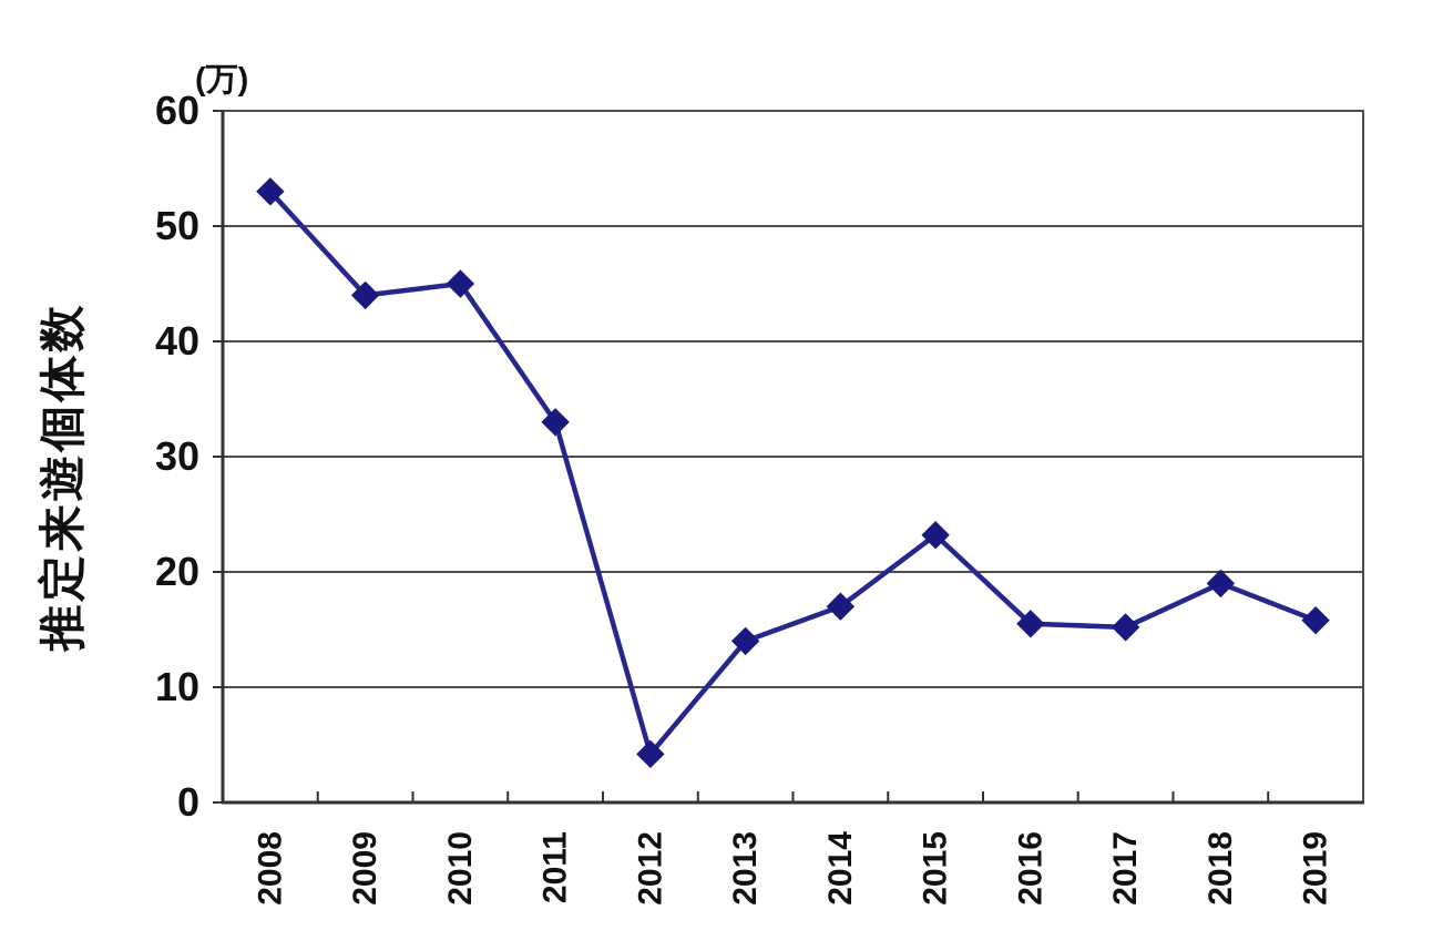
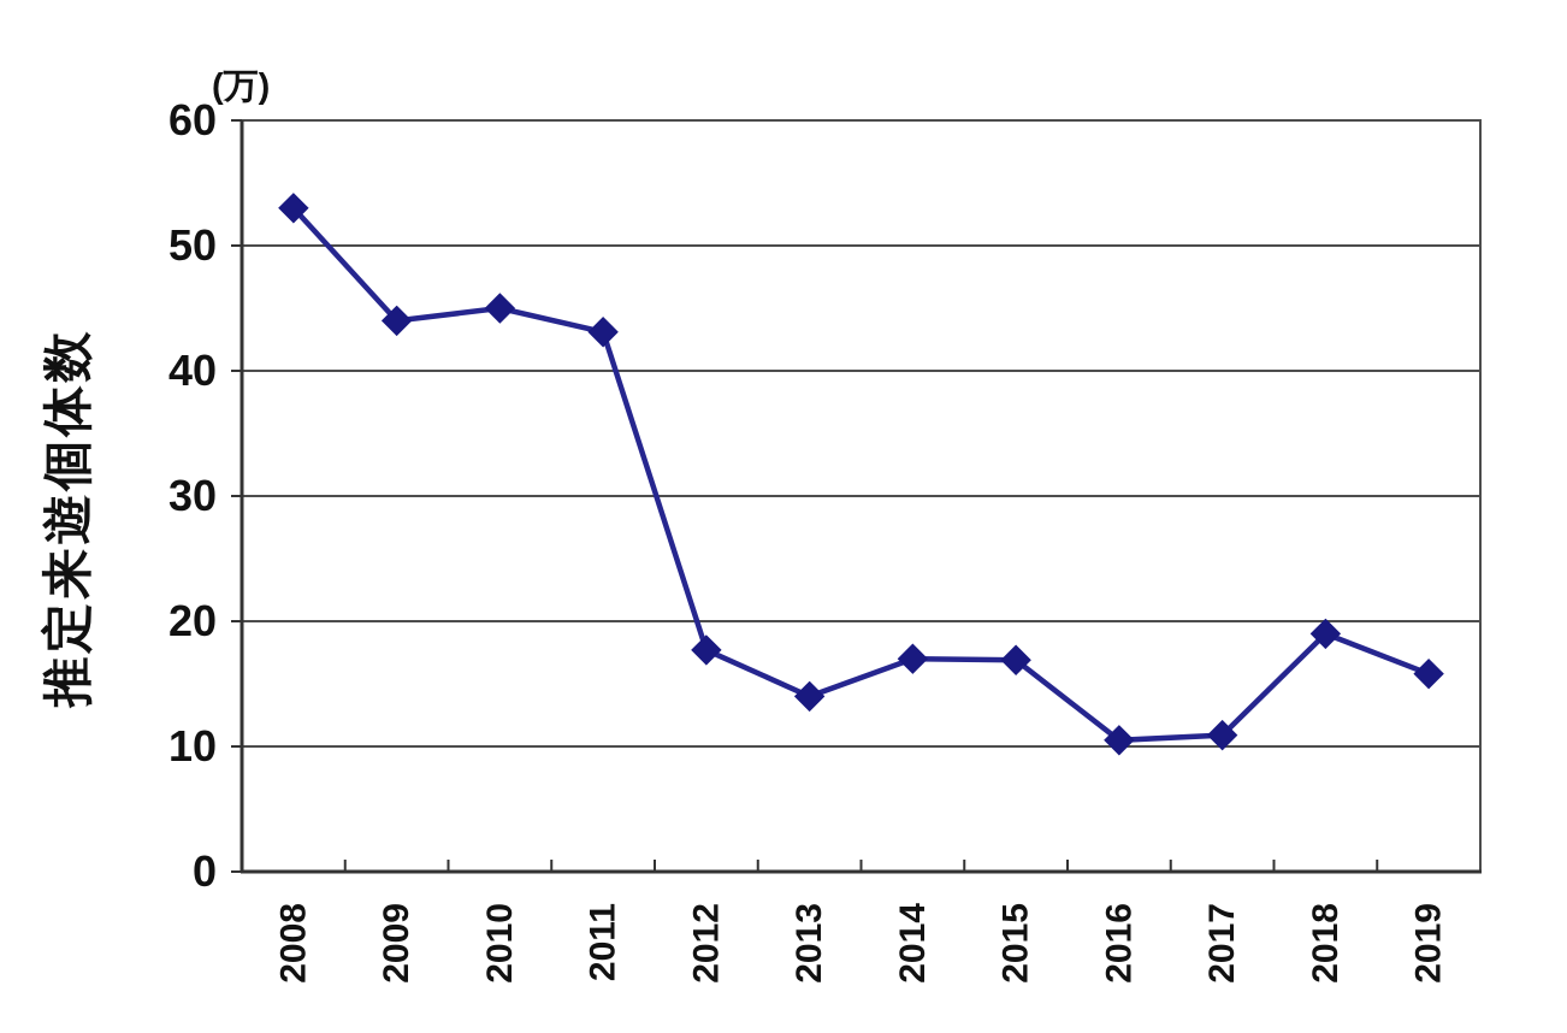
2011: 33.0 -> 43.1
2012: 4.2 -> 17.7
2015: 23.2 -> 16.9
2016: 15.5 -> 10.5
2017: 15.2 -> 10.9
